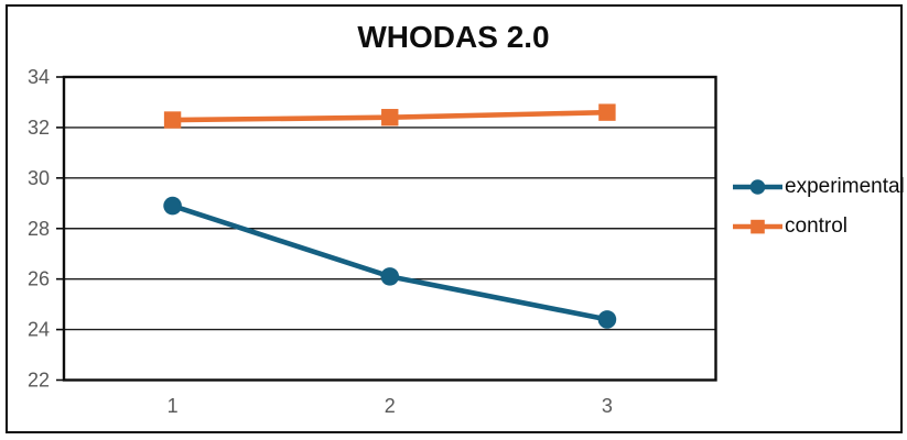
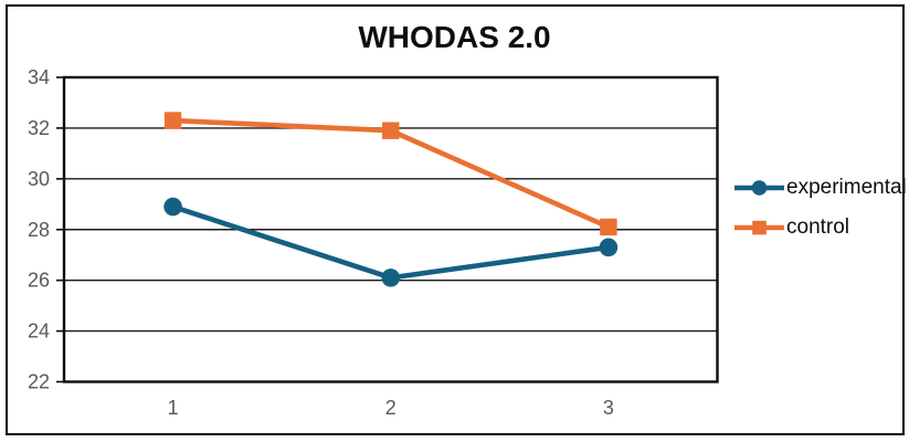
control/2: 32.4 -> 31.9
experimental/3: 24.4 -> 27.3
control/3: 32.6 -> 28.1
